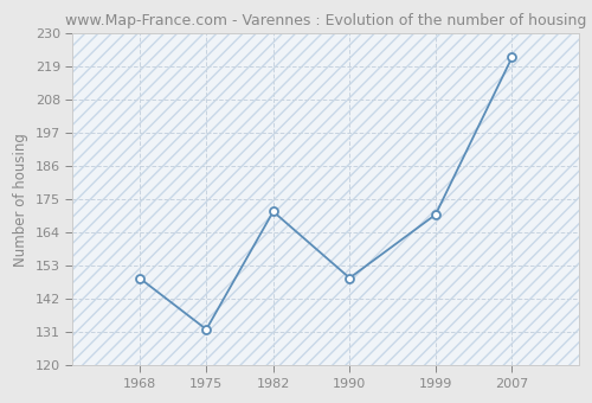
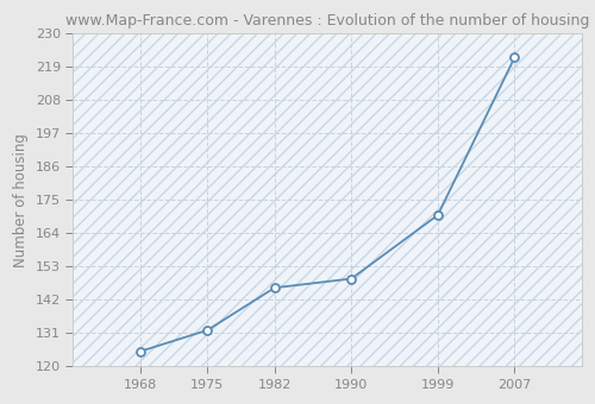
1968: 149 -> 125
1982: 171 -> 146
